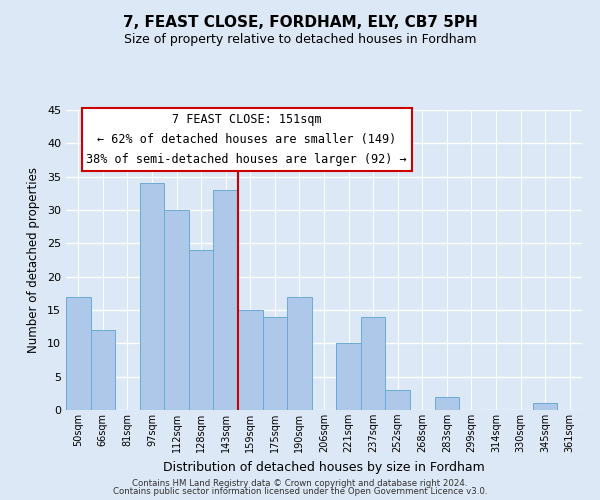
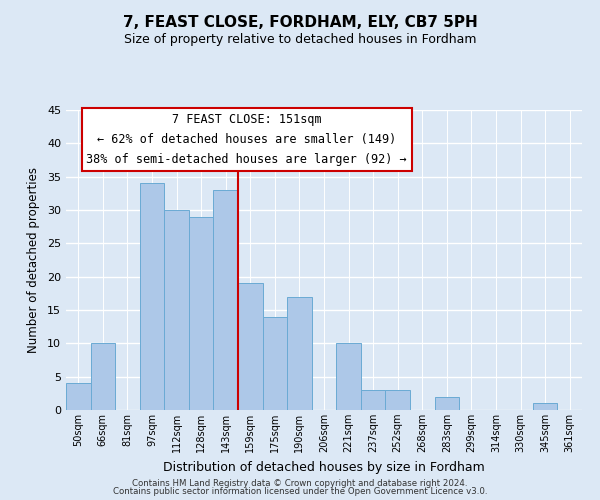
50sqm: 17 -> 4
66sqm: 12 -> 10
128sqm: 24 -> 29
159sqm: 15 -> 19
237sqm: 14 -> 3
